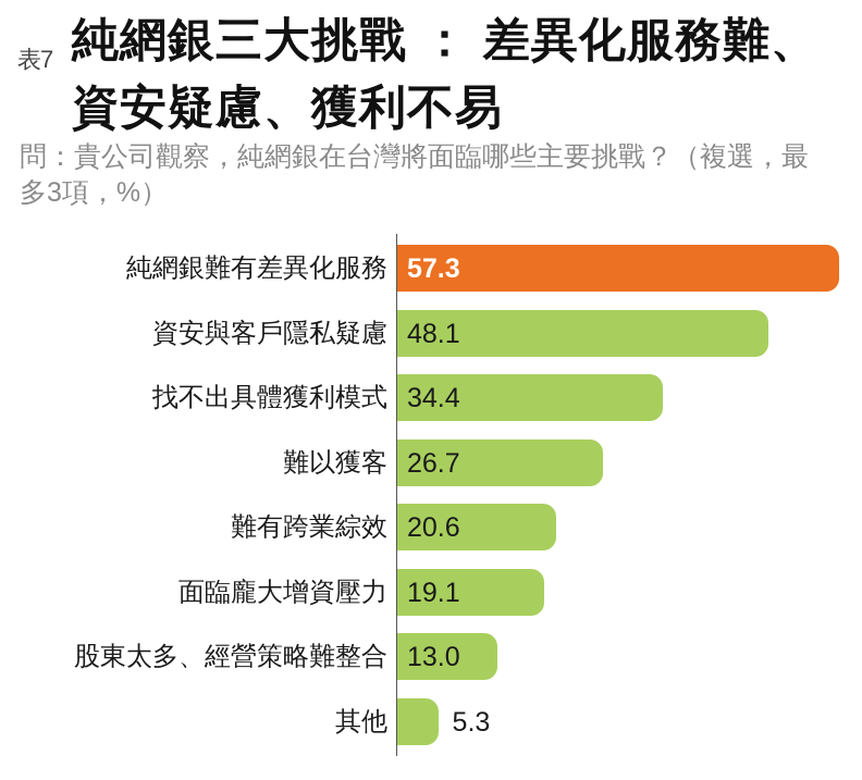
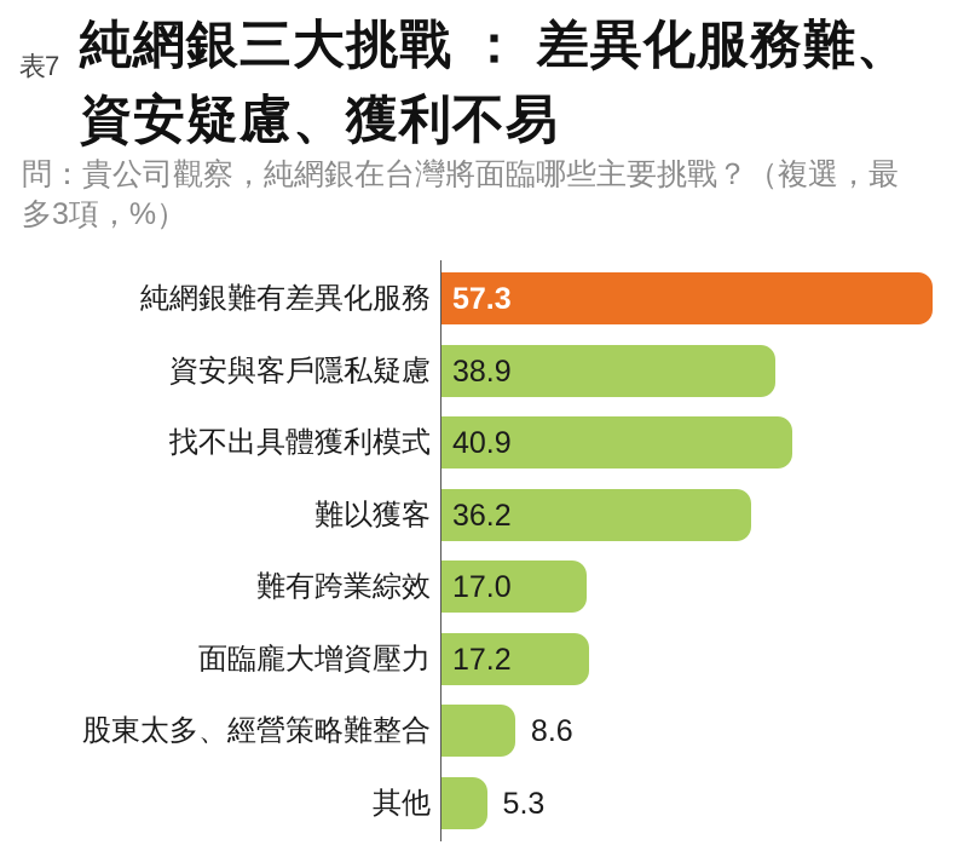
資安與客戶隱私疑慮: 48.1 -> 38.9
找不出具體獲利模式: 34.4 -> 40.9
難以獲客: 26.7 -> 36.2
難有跨業綜效: 20.6 -> 17.0
面臨龐大增資壓力: 19.1 -> 17.2
股東太多、經營策略難整合: 13.0 -> 8.6
